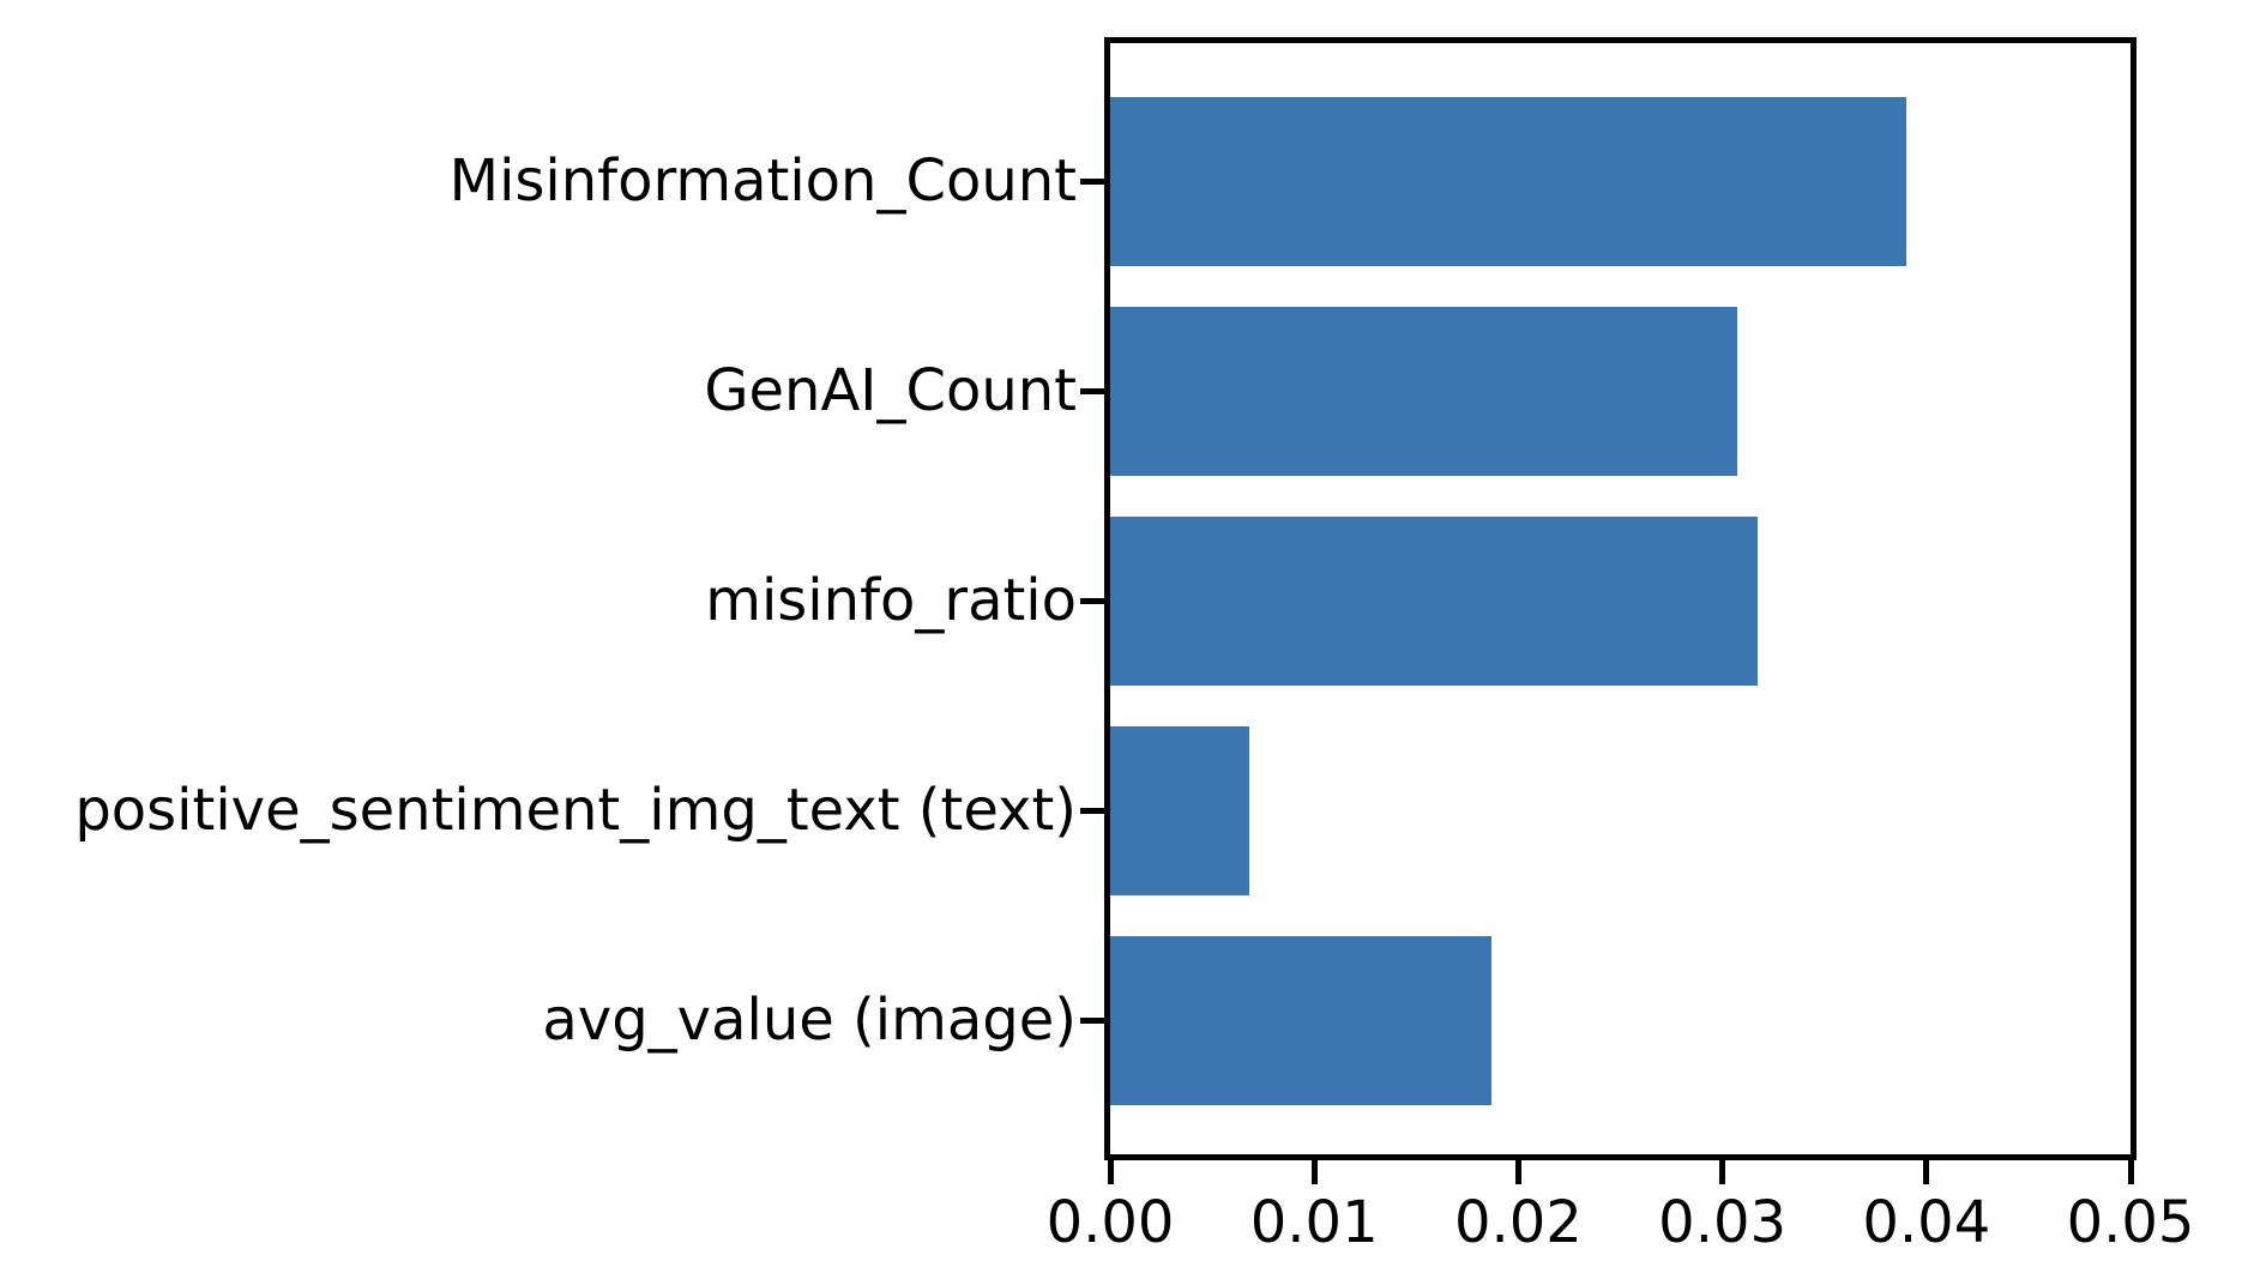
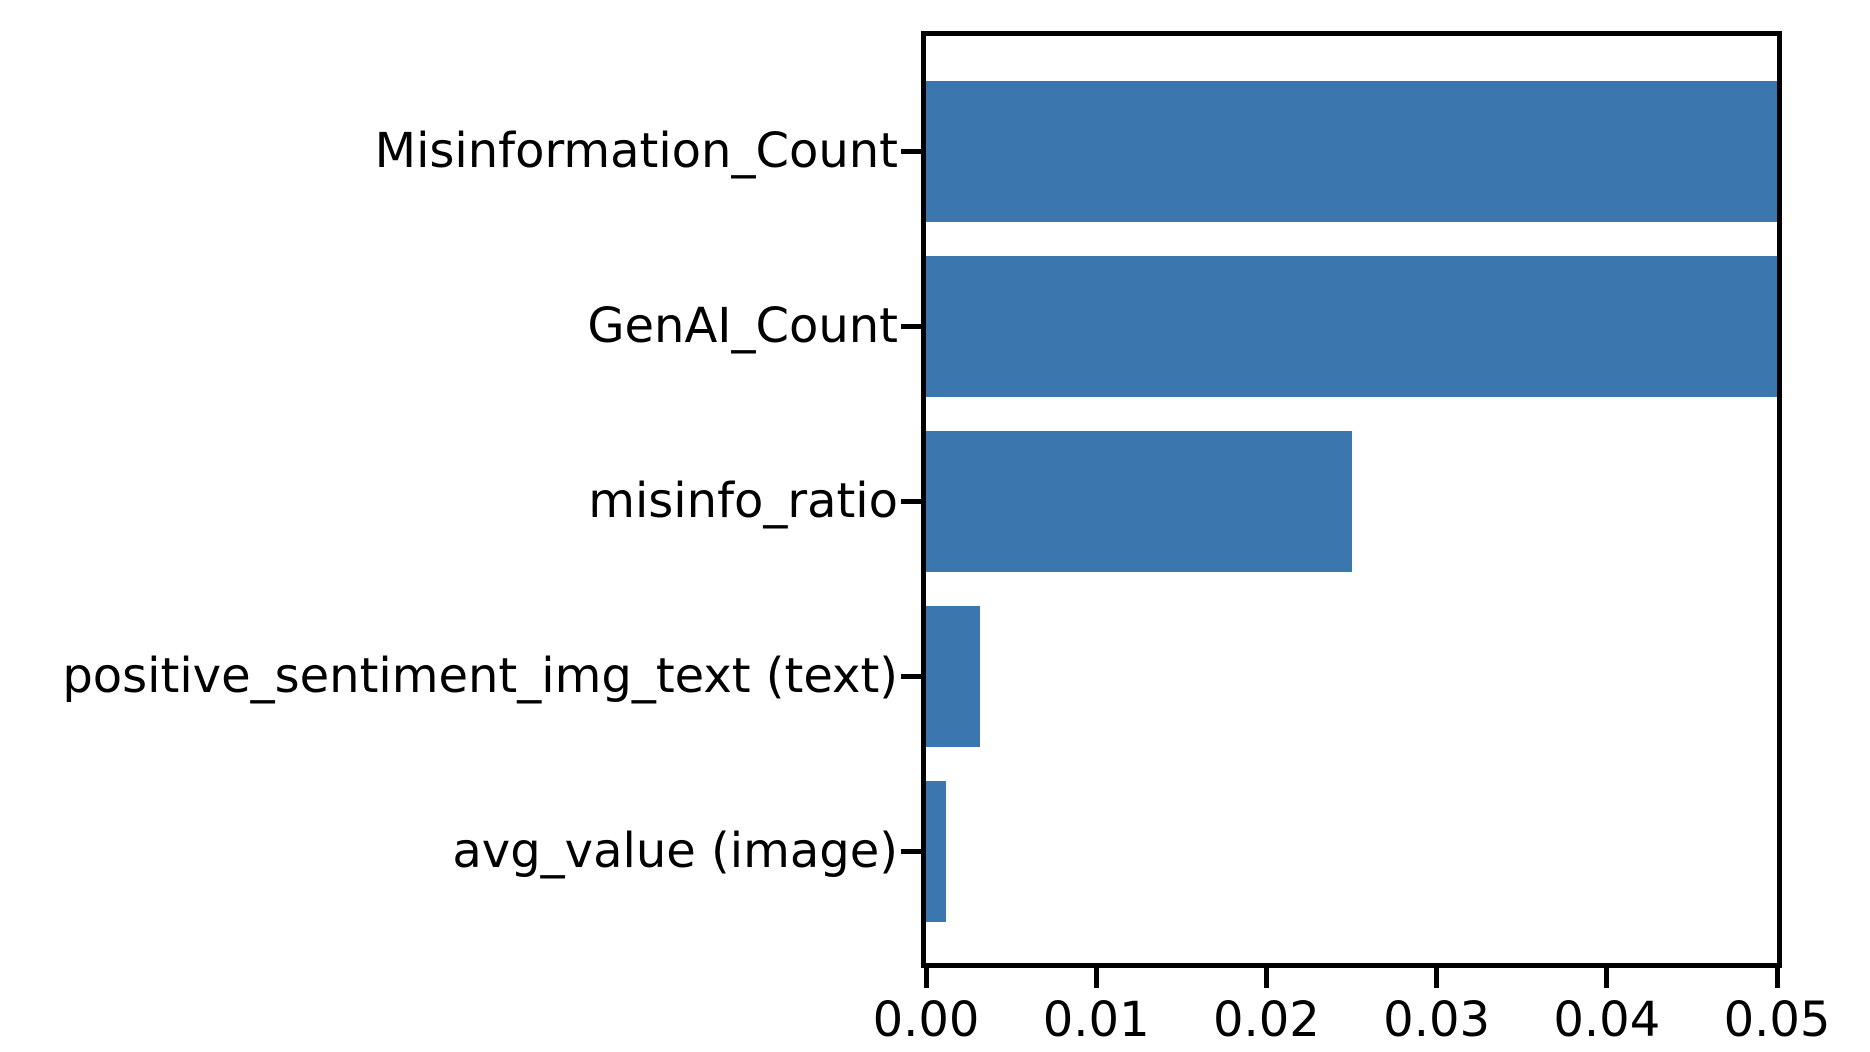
Misinformation_Count: 0.0390 -> 0.0500
GenAI_Count: 0.0307 -> 0.0500
misinfo_ratio: 0.0317 -> 0.0250
positive_sentiment_img_text (text): 0.0068 -> 0.0032
avg_value (image): 0.0187 -> 0.0012
